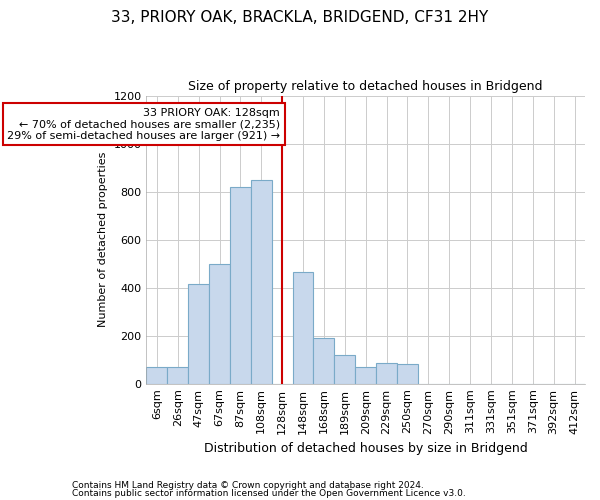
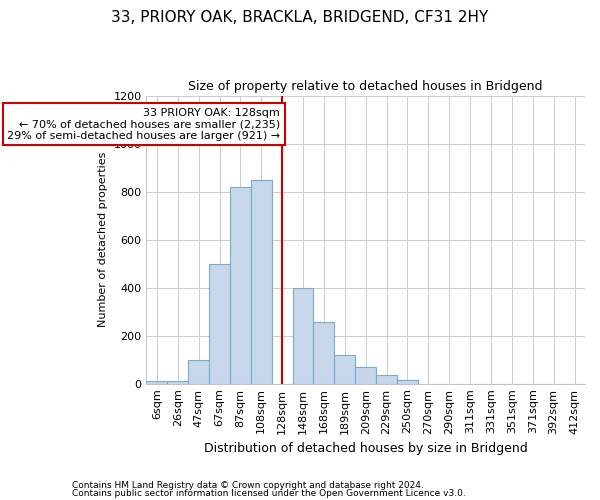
6sqm: 70 -> 10
26sqm: 70 -> 10
47sqm: 415 -> 100
148sqm: 465 -> 400
168sqm: 190 -> 255
229sqm: 85 -> 35
250sqm: 80 -> 15
